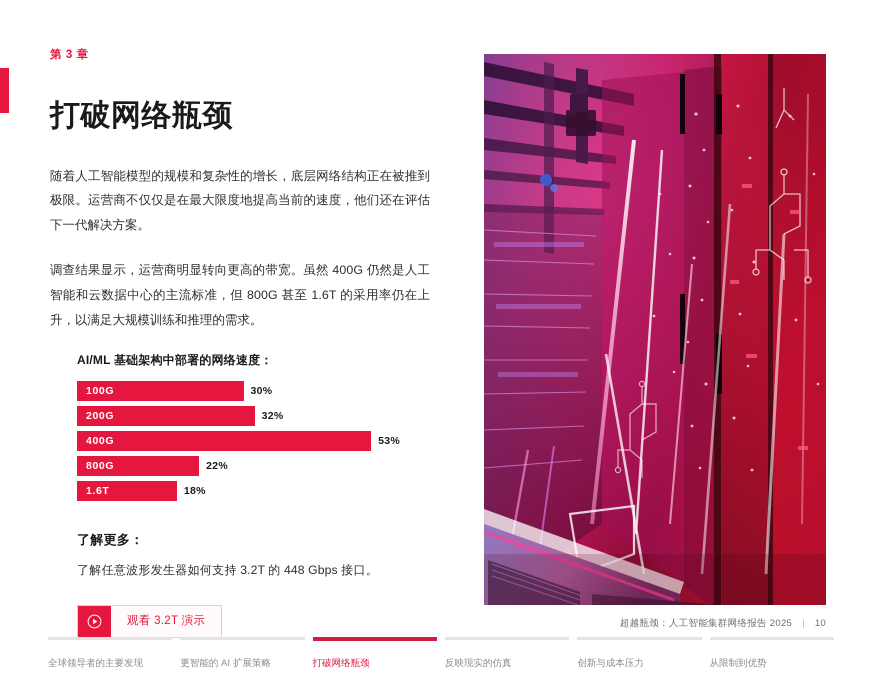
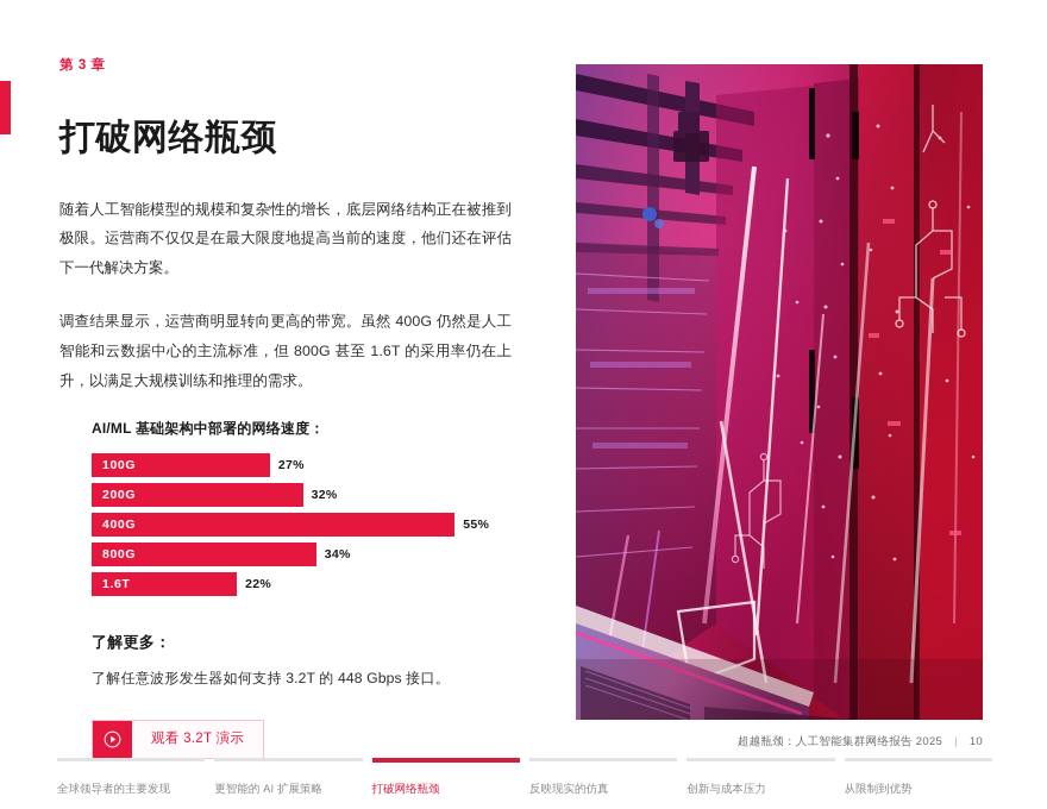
100G: 30% -> 27%
400G: 53% -> 55%
800G: 22% -> 34%
1.6T: 18% -> 22%
